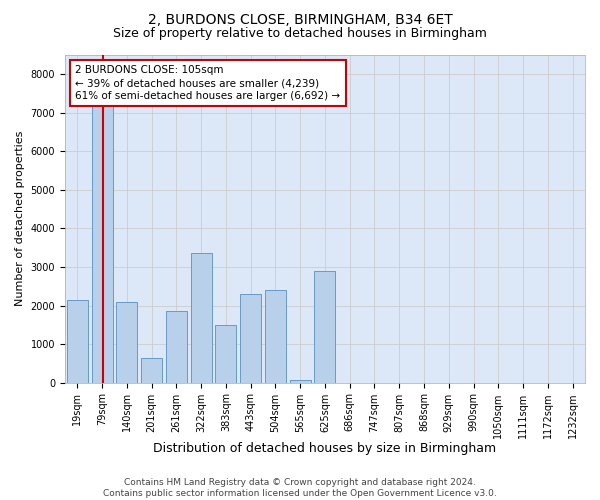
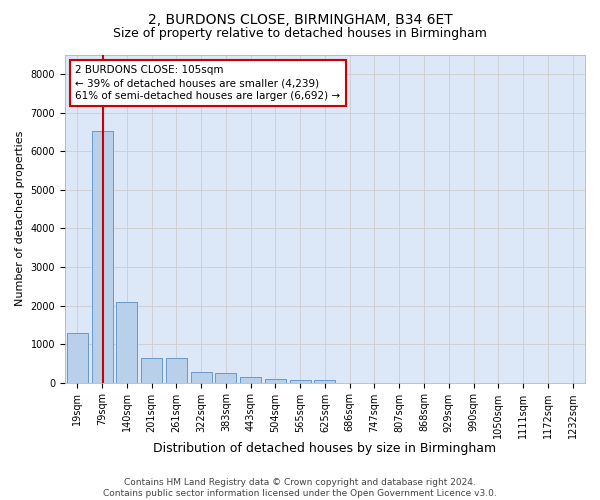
19sqm: 2150 -> 1290
79sqm: 7200 -> 6540
261sqm: 1850 -> 640
322sqm: 3350 -> 260
383sqm: 1500 -> 240
443sqm: 2300 -> 140
504sqm: 2400 -> 100
625sqm: 2900 -> 70
